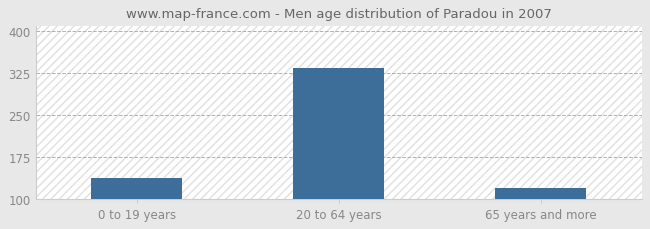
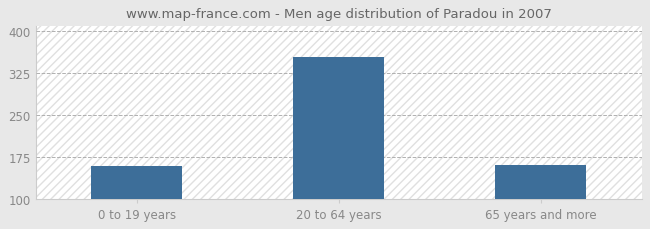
0 to 19 years: 138 -> 160
20 to 64 years: 334 -> 354
65 years and more: 120 -> 162
